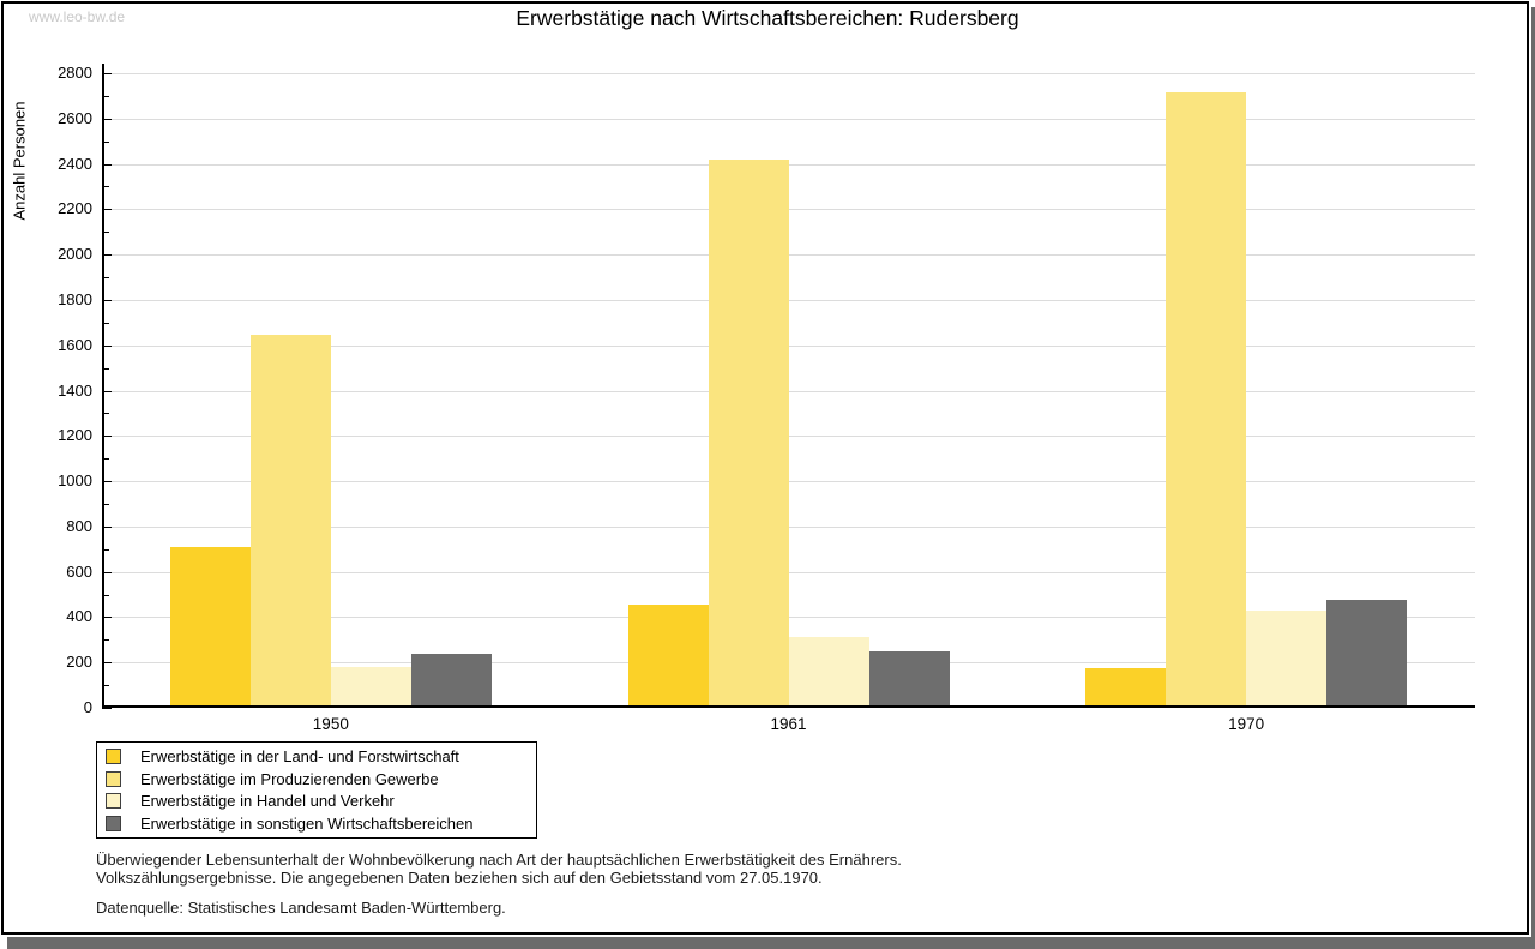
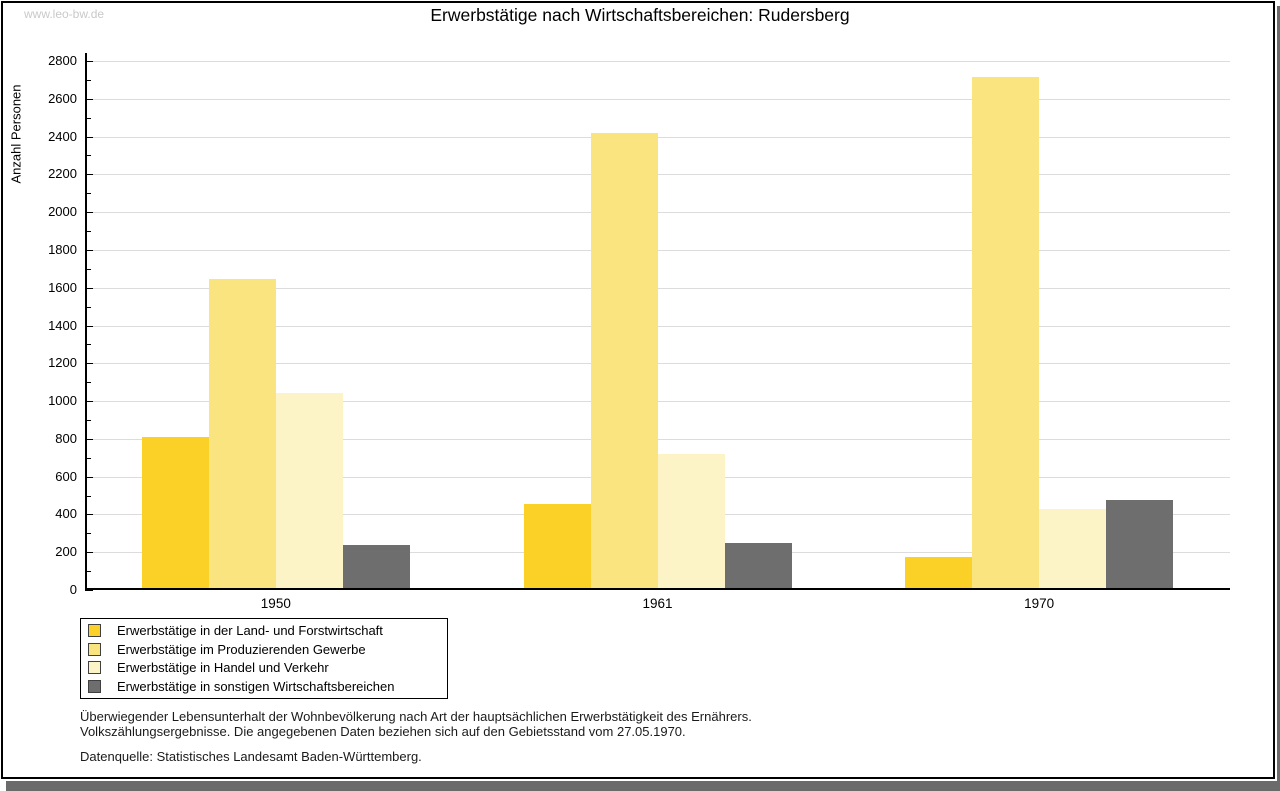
Erwerbstätige in der Land- und Forstwirtschaft/1950: 700 -> 800
Erwerbstätige in Handel und Verkehr/1950: 170 -> 1030
Erwerbstätige in Handel und Verkehr/1961: 300 -> 710
